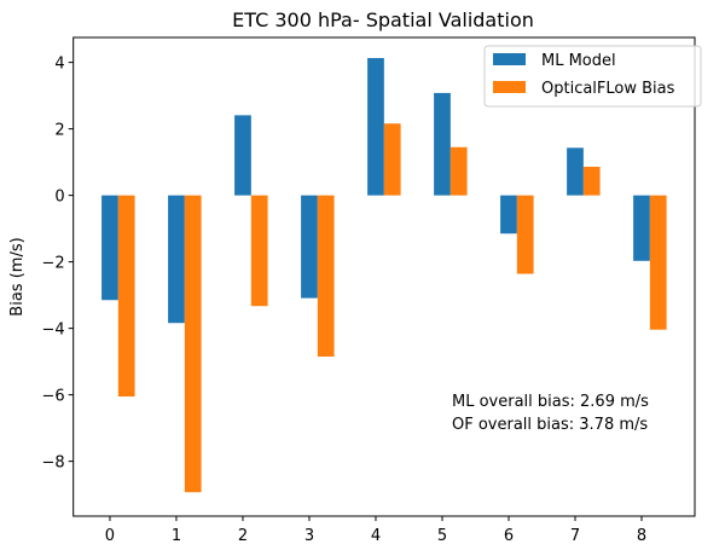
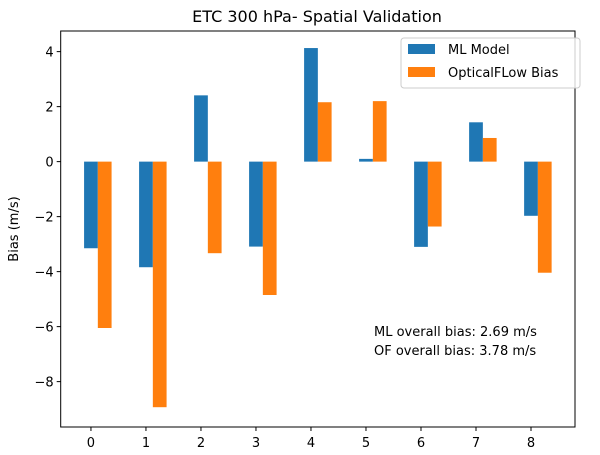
ML Model/5: 3.1 -> 0.1
OpticalFLow Bias/5: 1.4 -> 2.2
ML Model/6: -1.1 -> -3.1
